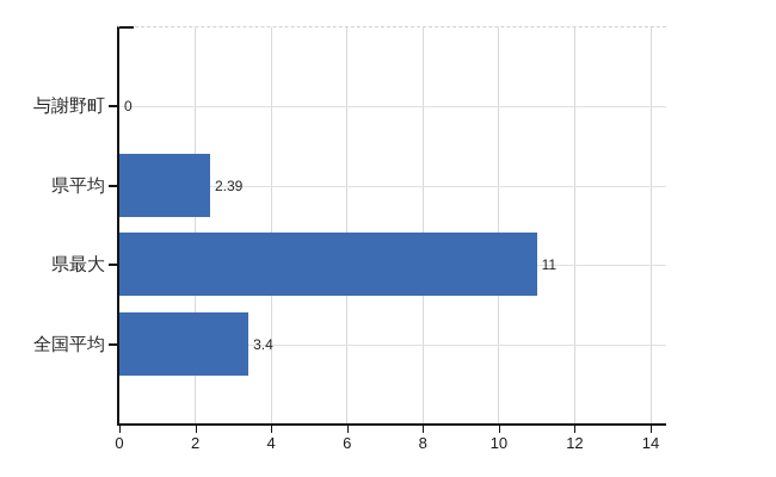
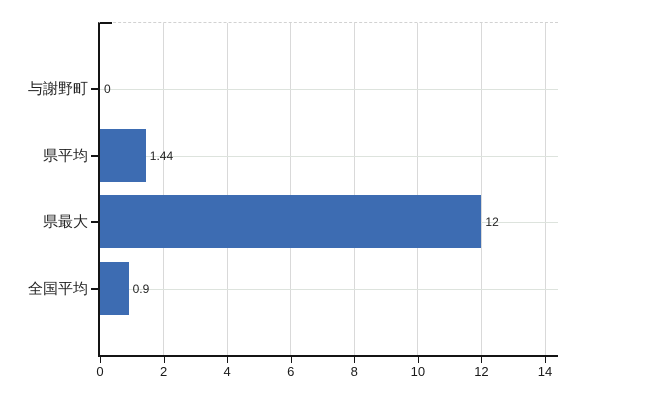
県平均: 2.39 -> 1.44
県最大: 11 -> 12
全国平均: 3.4 -> 0.9
